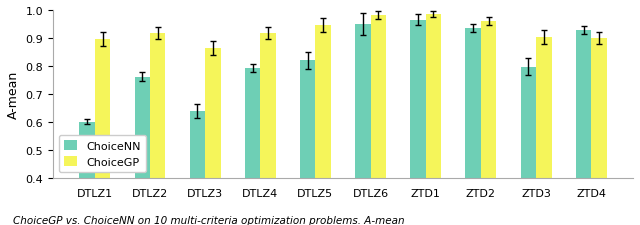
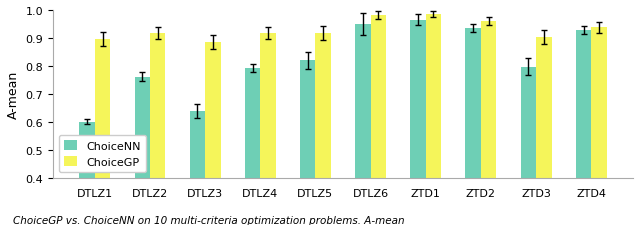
ChoiceGP/DTLZ3: 0.865 -> 0.884
ChoiceGP/DTLZ5: 0.945 -> 0.918
ChoiceGP/ZTD4: 0.900 -> 0.938
